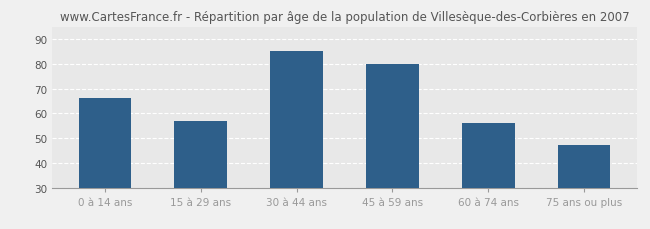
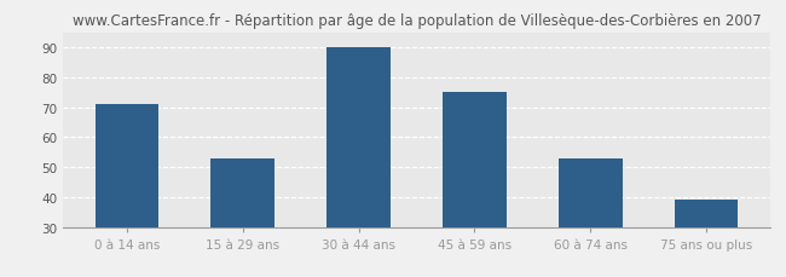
0 à 14 ans: 66 -> 71
15 à 29 ans: 57 -> 53
30 à 44 ans: 85 -> 90
45 à 59 ans: 80 -> 75
60 à 74 ans: 56 -> 53
75 ans ou plus: 47 -> 39
